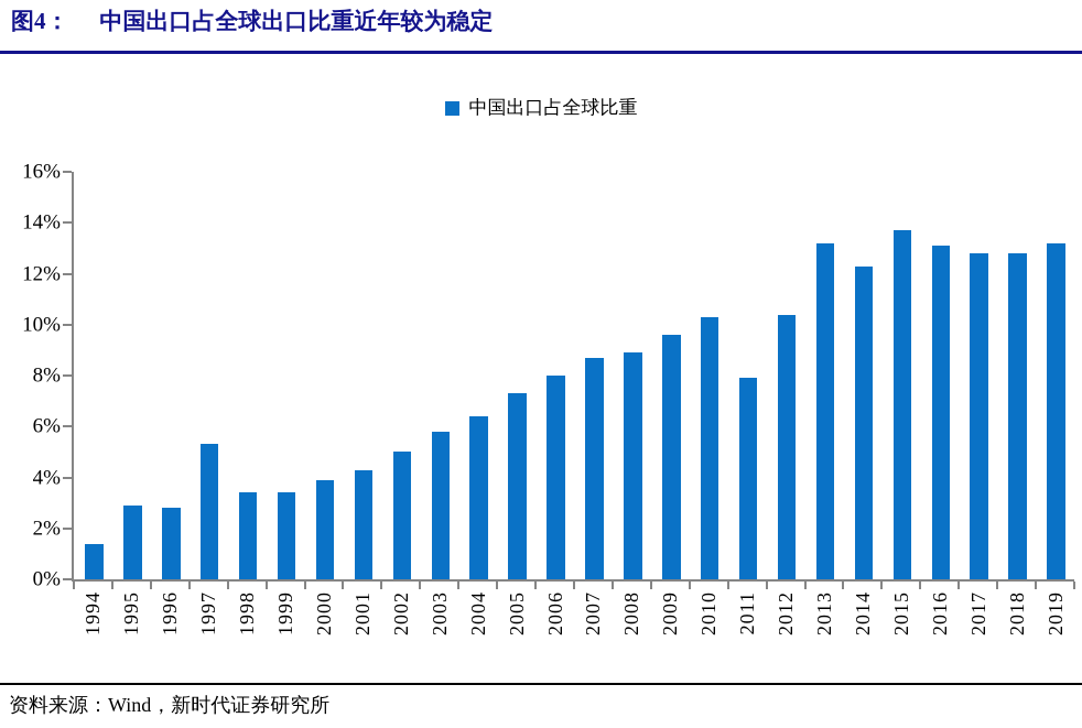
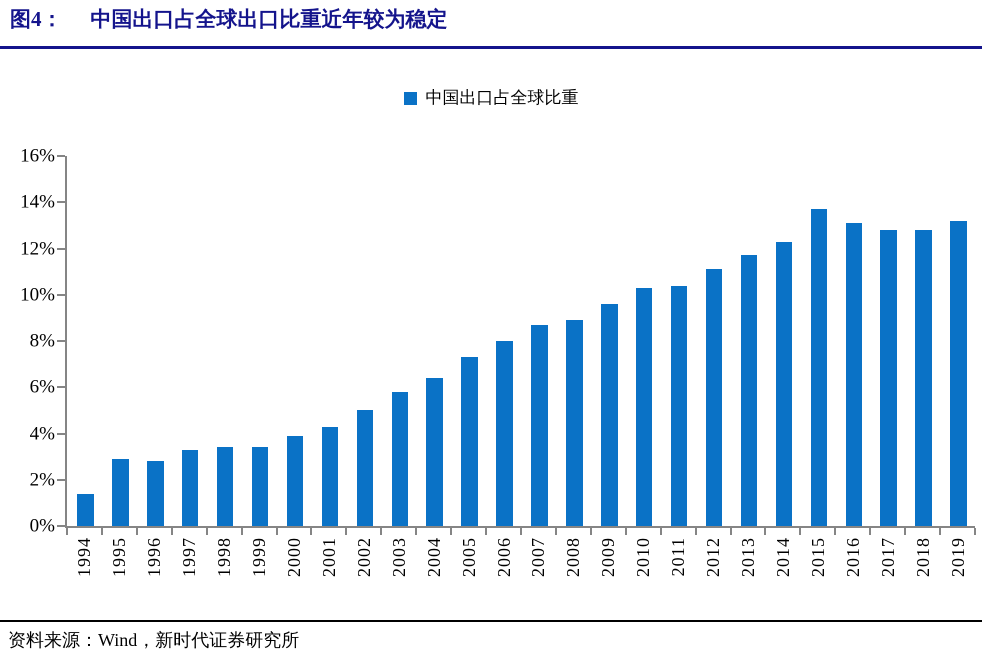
1997: 5.3% -> 3.3%
2011: 7.9% -> 10.4%
2012: 10.4% -> 11.1%
2013: 13.2% -> 11.7%
